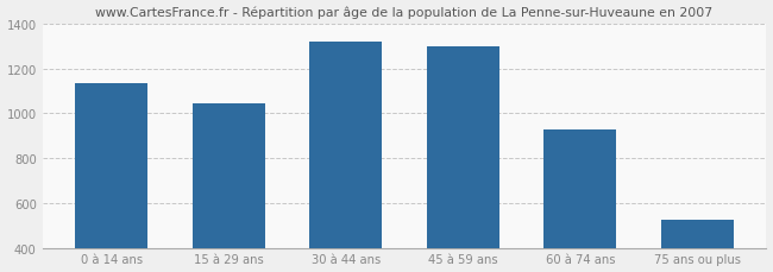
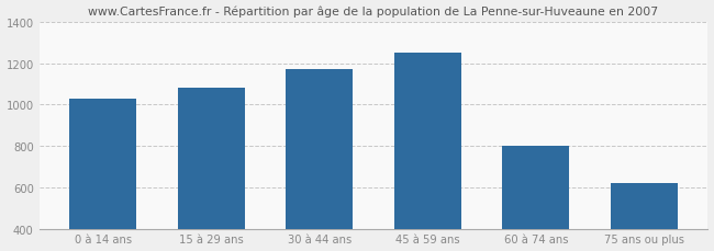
0 à 14 ans: 1140 -> 1030
15 à 29 ans: 1050 -> 1080
30 à 44 ans: 1320 -> 1170
45 à 59 ans: 1300 -> 1250
60 à 74 ans: 930 -> 800
75 ans ou plus: 520 -> 620
